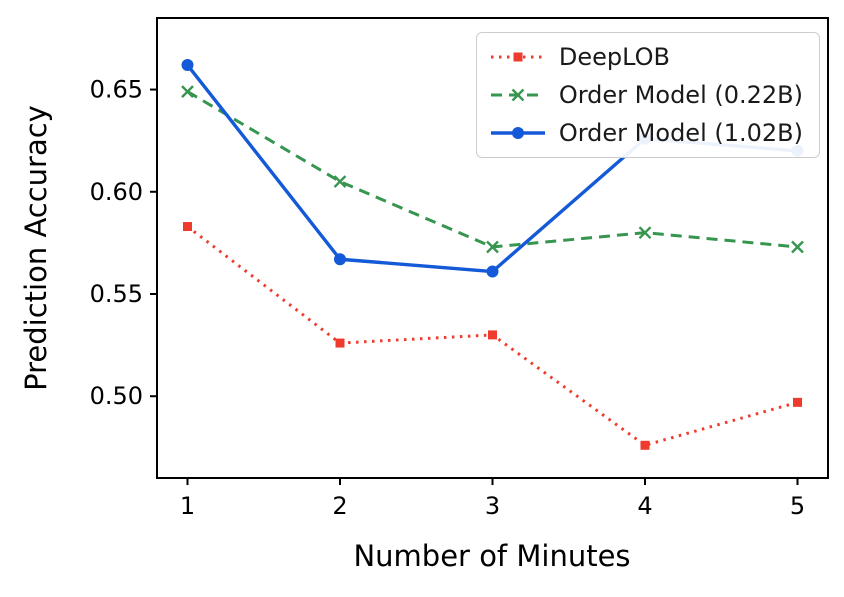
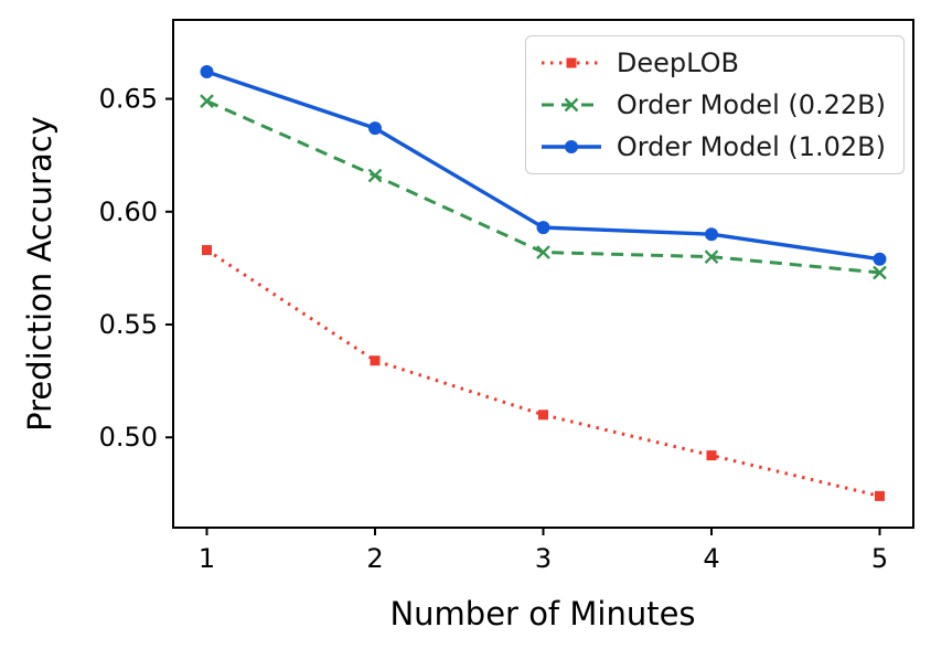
DeepLOB/2: 0.526 -> 0.534
Order Model (0.22B)/2: 0.605 -> 0.616
Order Model (1.02B)/2: 0.567 -> 0.637
DeepLOB/3: 0.530 -> 0.510
Order Model (0.22B)/3: 0.573 -> 0.582
Order Model (1.02B)/3: 0.561 -> 0.593
DeepLOB/4: 0.476 -> 0.492
Order Model (1.02B)/4: 0.626 -> 0.590
DeepLOB/5: 0.497 -> 0.474
Order Model (1.02B)/5: 0.620 -> 0.579
